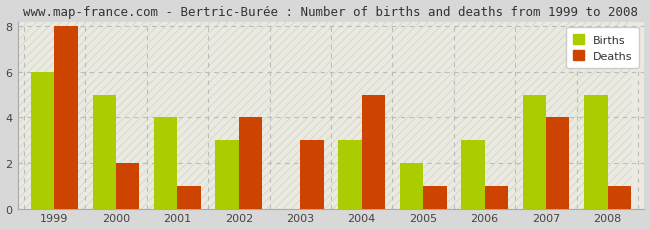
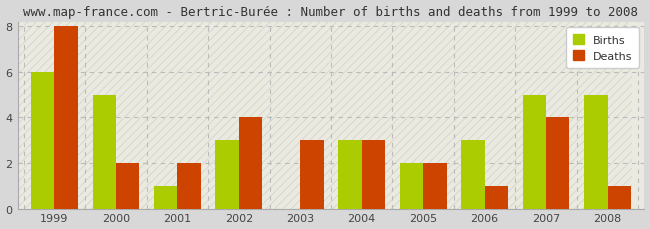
Births/2001: 4 -> 1
Deaths/2001: 1 -> 2
Deaths/2004: 5 -> 3
Deaths/2005: 1 -> 2
